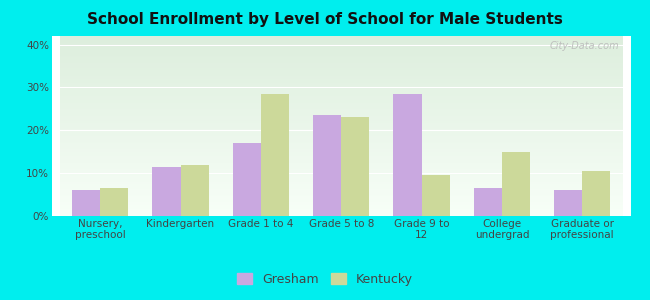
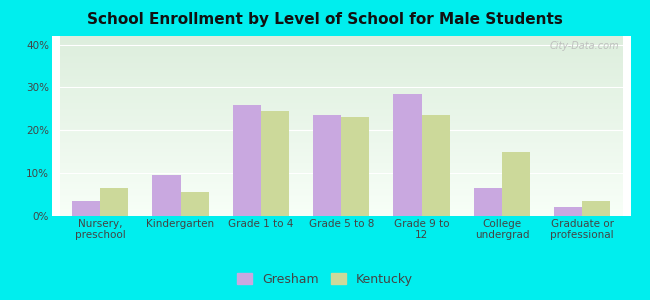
Gresham/Nursery, preschool: 6.0% -> 3.5%
Gresham/Kindergarten: 11.5% -> 9.5%
Kentucky/Kindergarten: 12.0% -> 5.5%
Gresham/Grade 1 to 4: 17.0% -> 26.0%
Kentucky/Grade 1 to 4: 28.5% -> 24.5%
Kentucky/Grade 9 to 12: 9.5% -> 23.5%
Gresham/Graduate or professional: 6.0% -> 2.0%
Kentucky/Graduate or professional: 10.5% -> 3.5%
